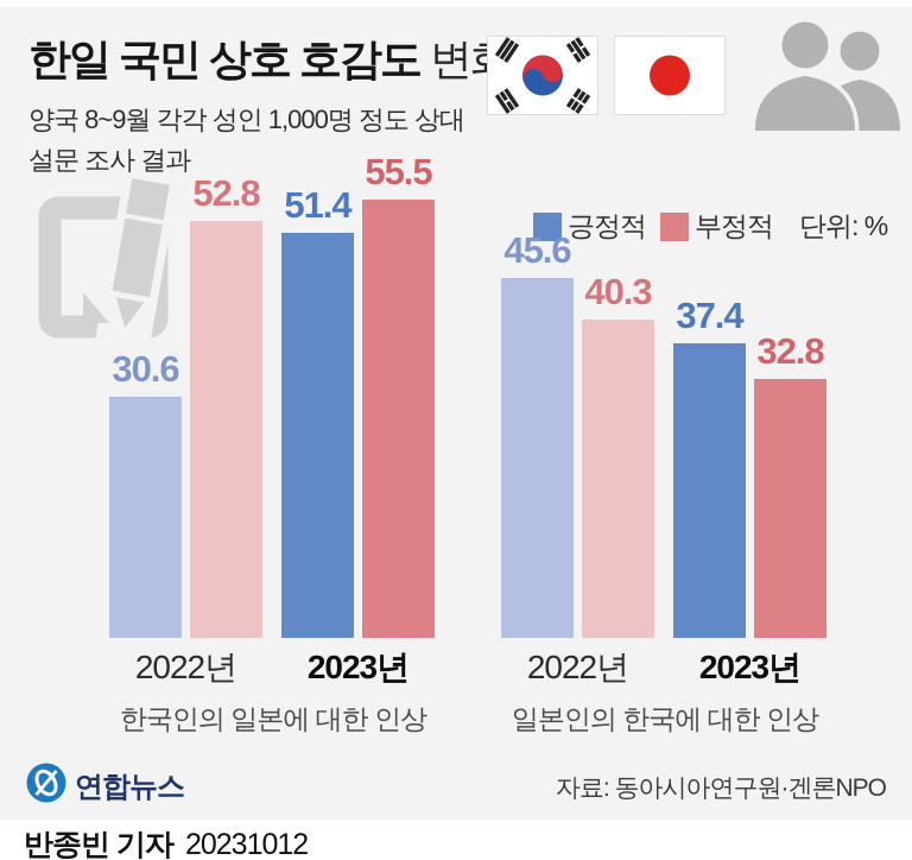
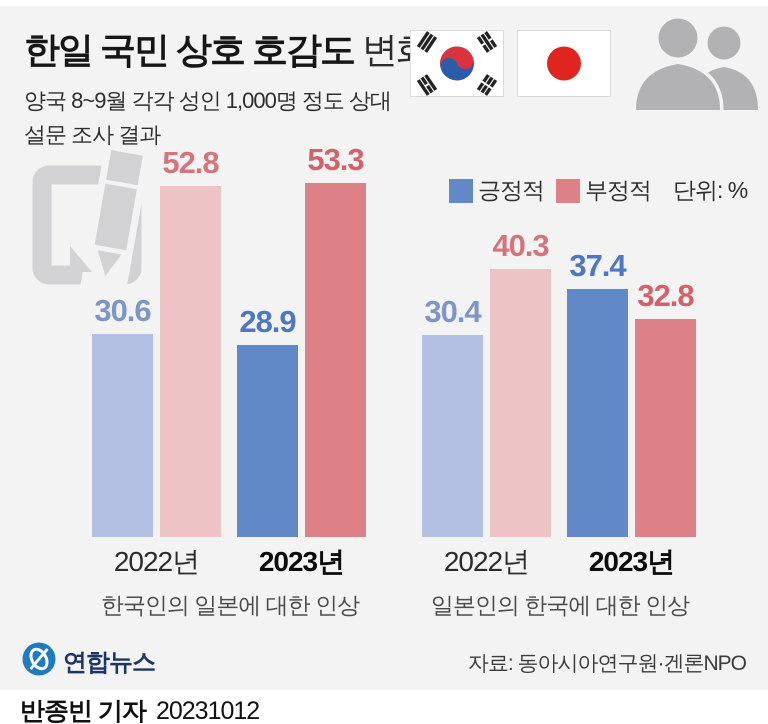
한국인의 일본에 대한 인상/긍정적/2023년: 51.4 -> 28.9
한국인의 일본에 대한 인상/부정적/2023년: 55.5 -> 53.3
일본인의 한국에 대한 인상/긍정적/2022년: 45.6 -> 30.4
